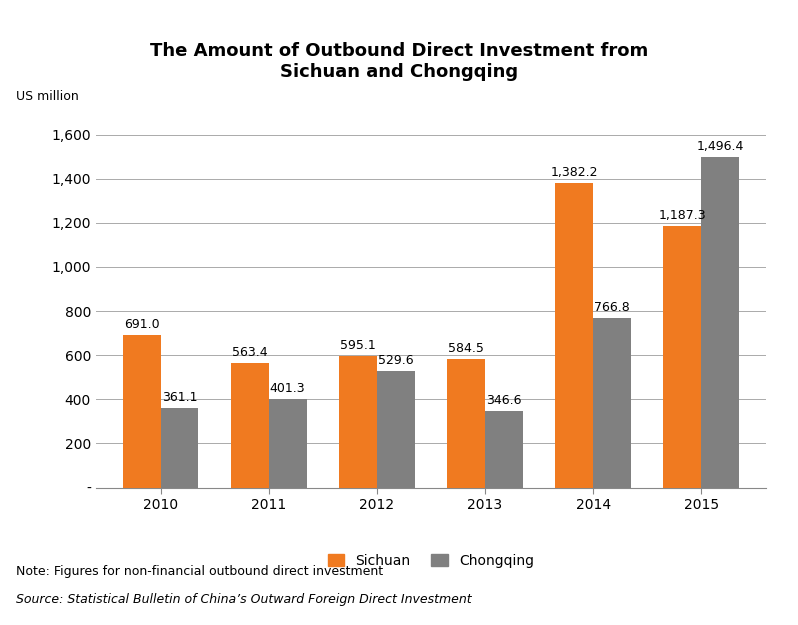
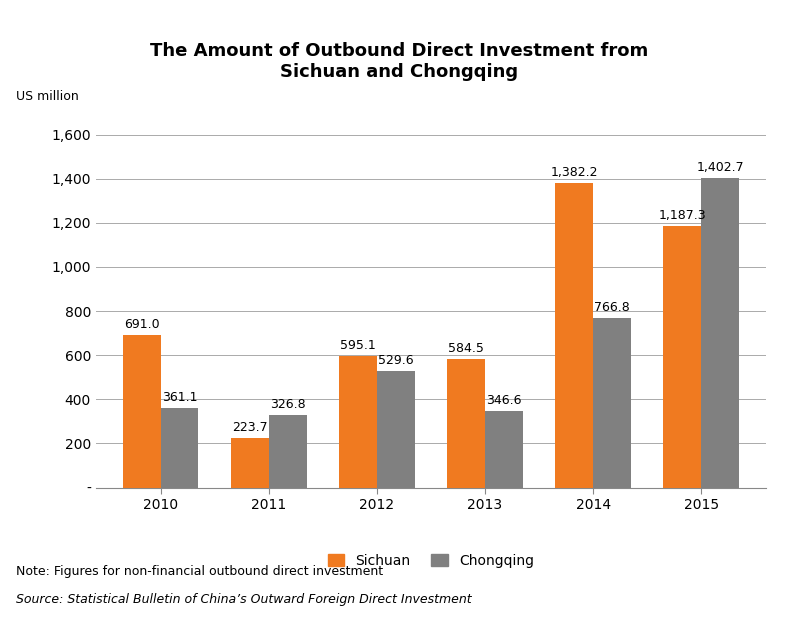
Sichuan/2011: 563.4 -> 223.7
Chongqing/2011: 401.3 -> 326.8
Chongqing/2015: 1,496.4 -> 1,402.7
